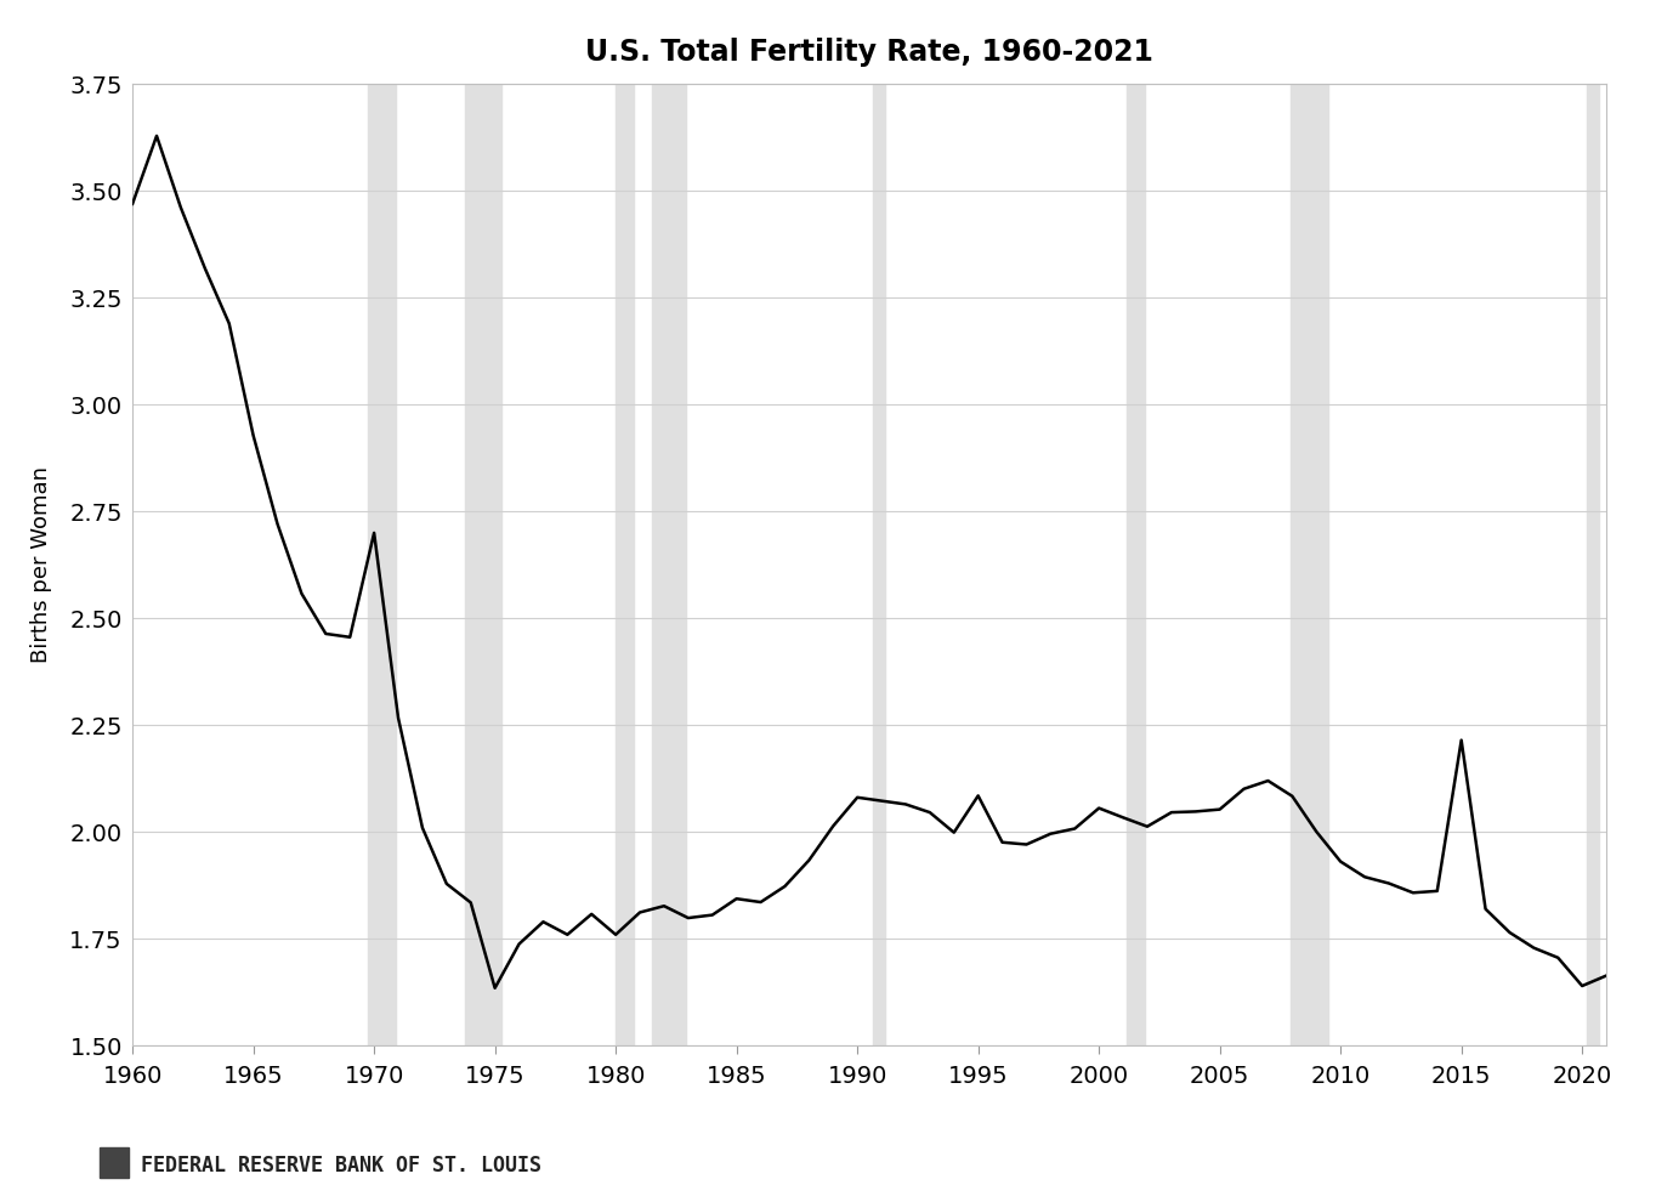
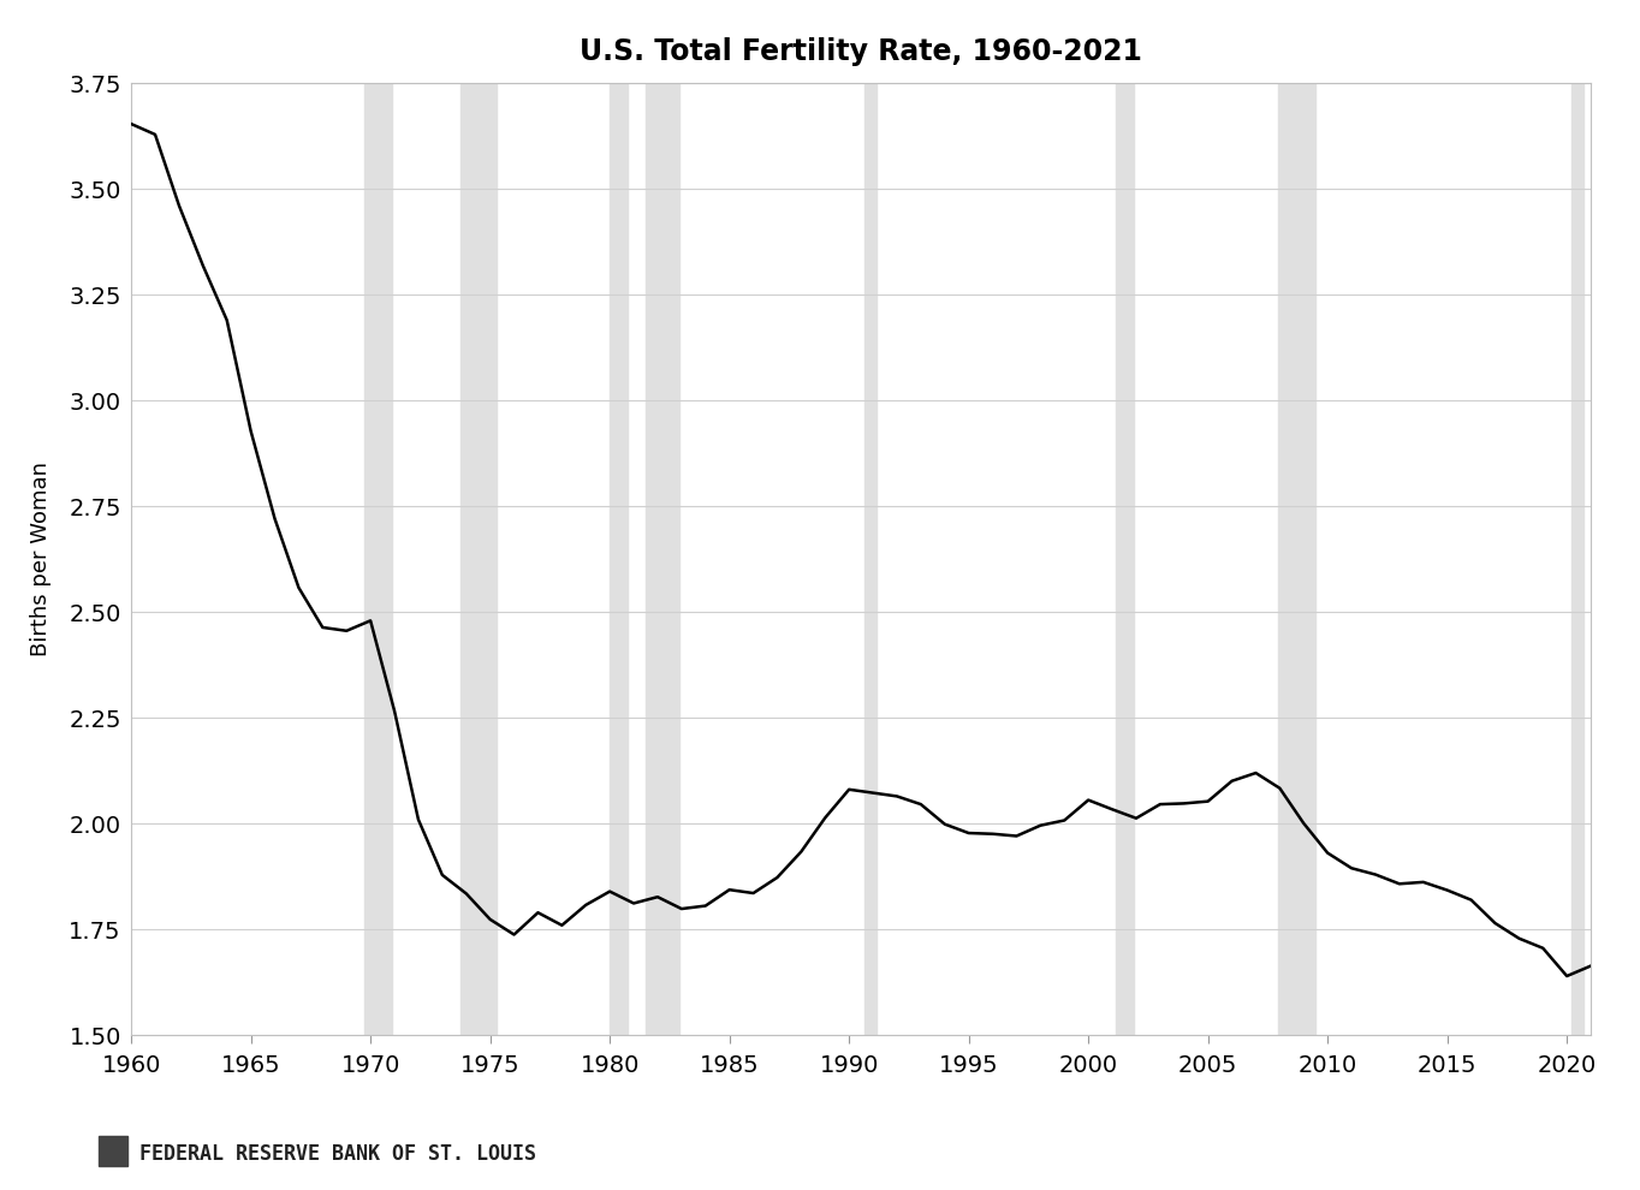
1960: 3.470 -> 3.654
1970: 2.700 -> 2.480
1975: 1.635 -> 1.774
1980: 1.760 -> 1.840
1995: 2.085 -> 1.978
2015: 2.215 -> 1.843
